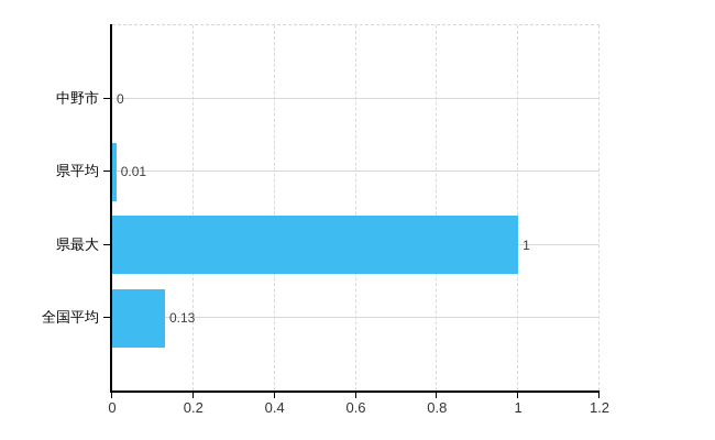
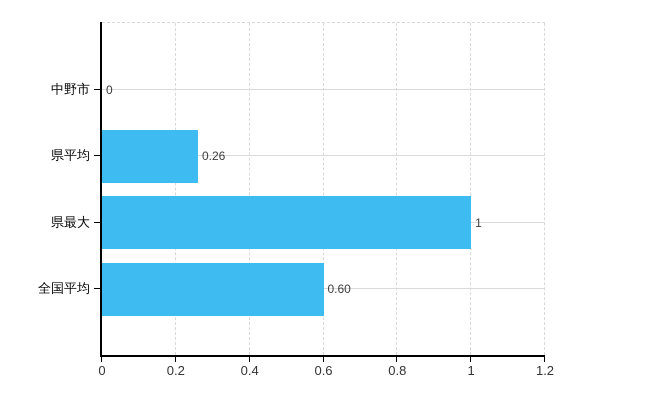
県平均: 0.01 -> 0.26
全国平均: 0.13 -> 0.60
